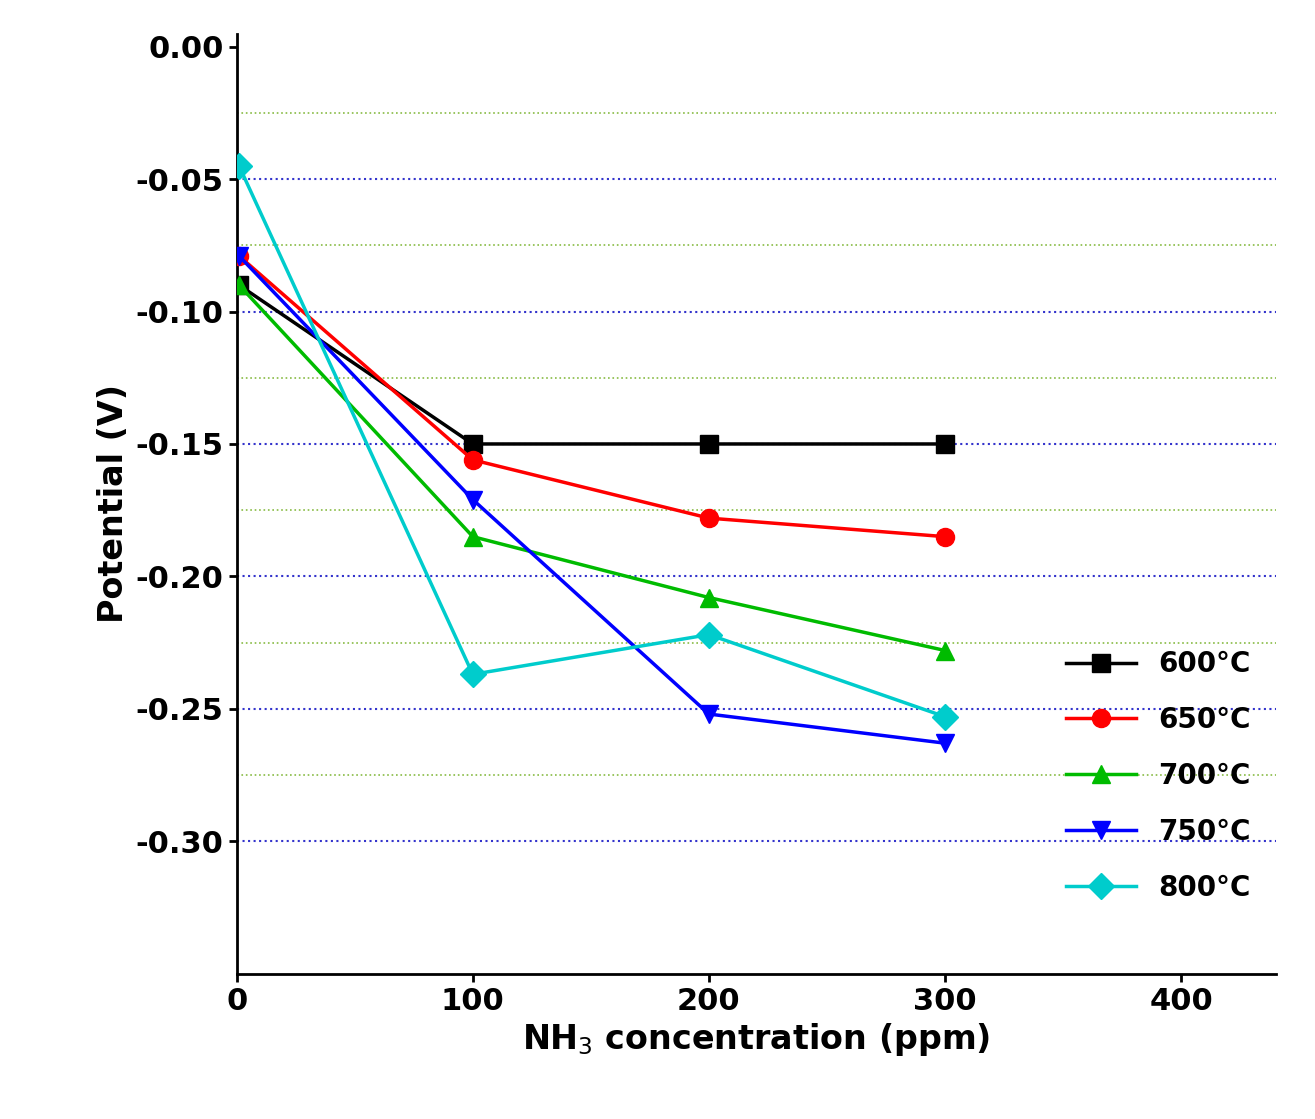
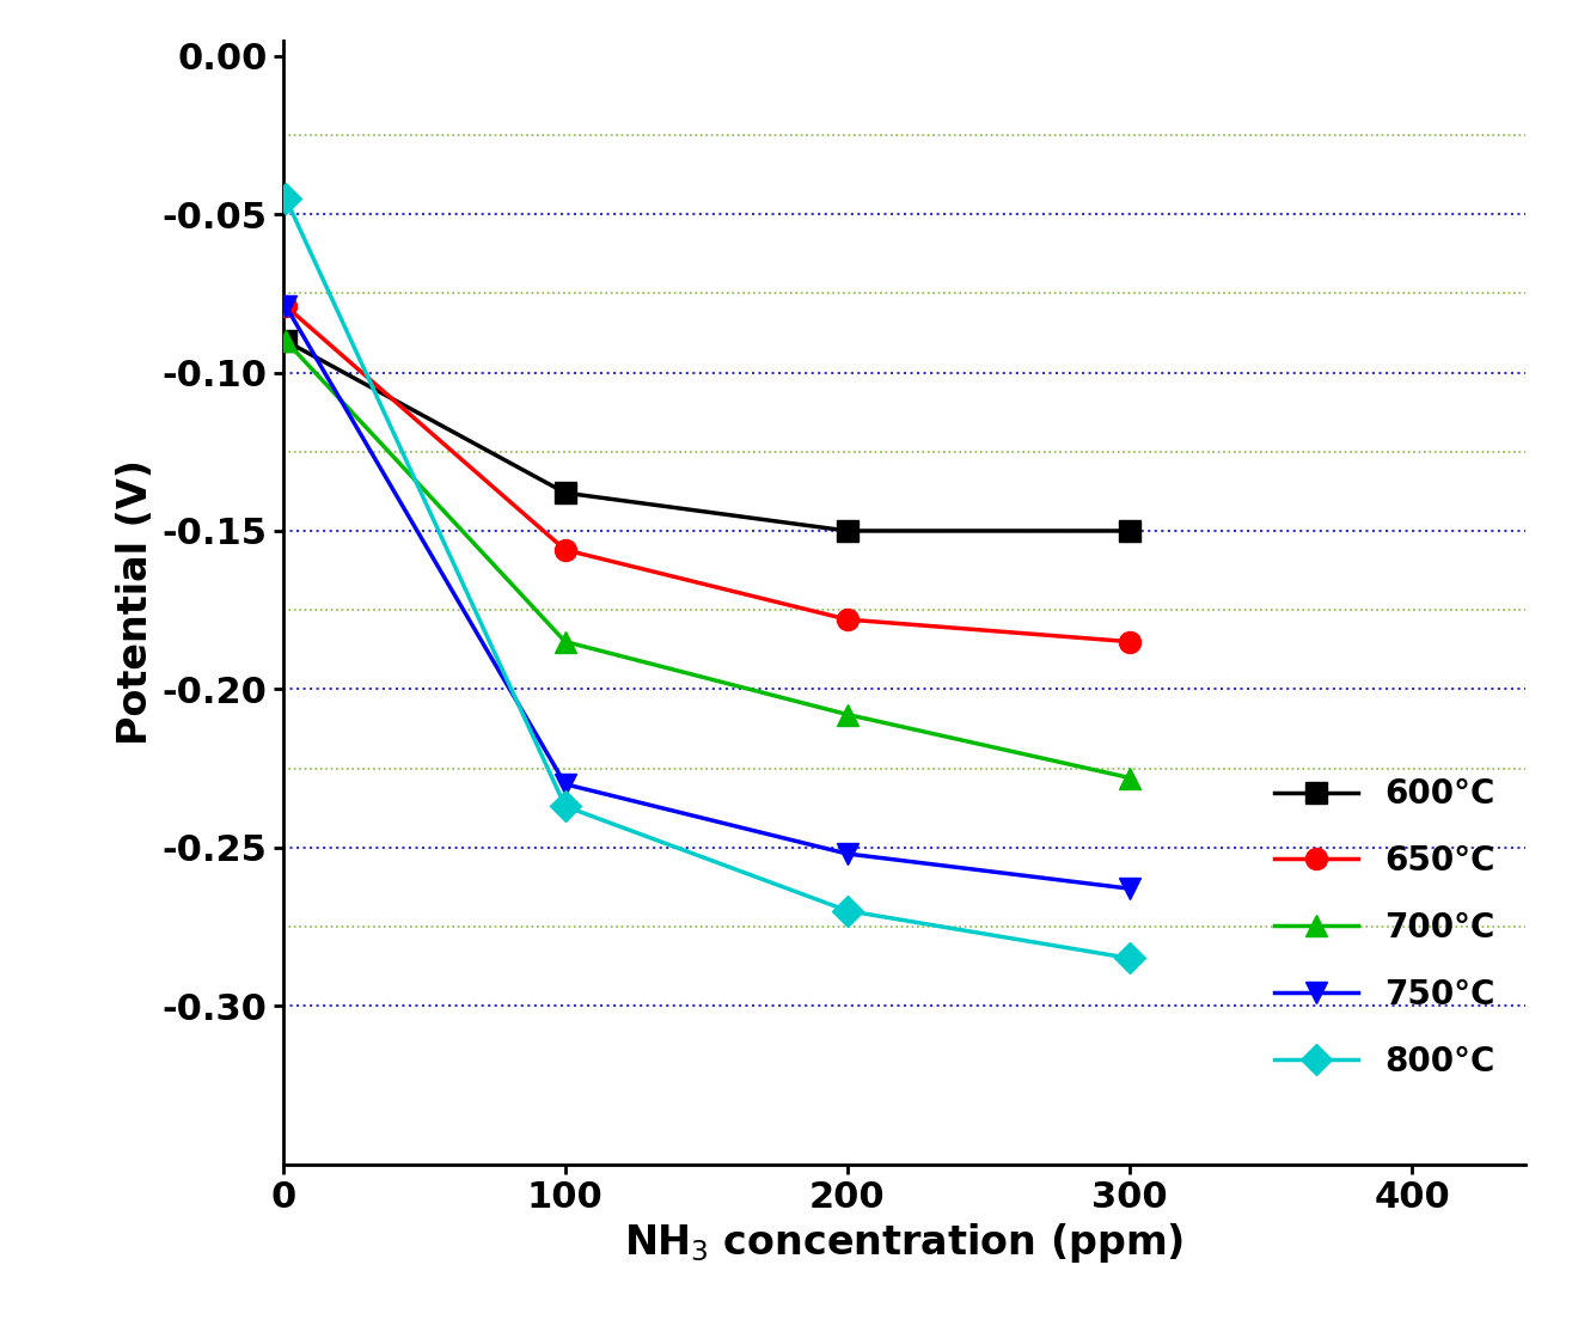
600°C/100: -0.150 -> -0.138
750°C/100: -0.171 -> -0.230
800°C/200: -0.222 -> -0.270
800°C/300: -0.253 -> -0.285
